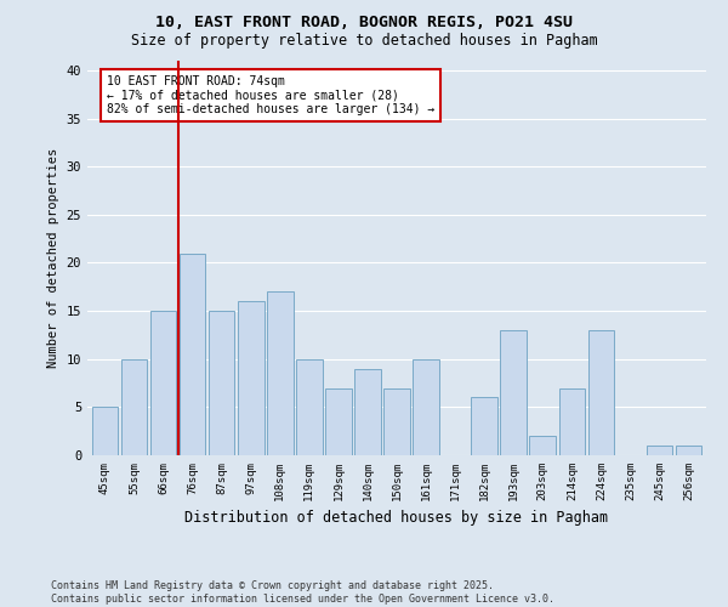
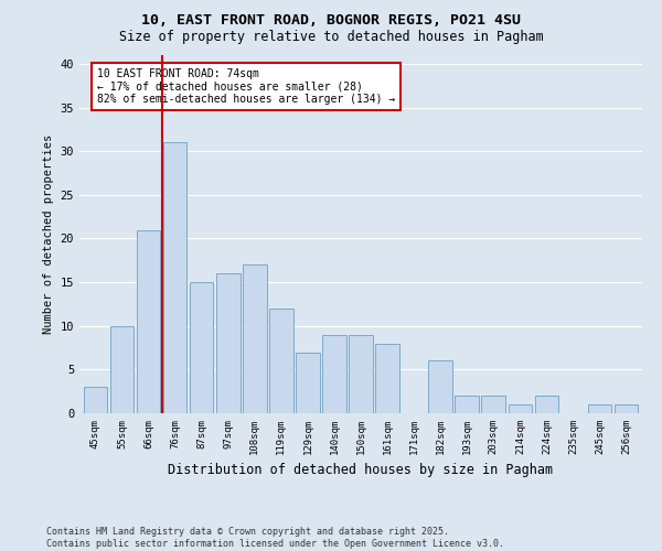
45sqm: 5 -> 3
66sqm: 15 -> 21
76sqm: 21 -> 31
119sqm: 10 -> 12
150sqm: 7 -> 9
161sqm: 10 -> 8
193sqm: 13 -> 2
214sqm: 7 -> 1
224sqm: 13 -> 2
